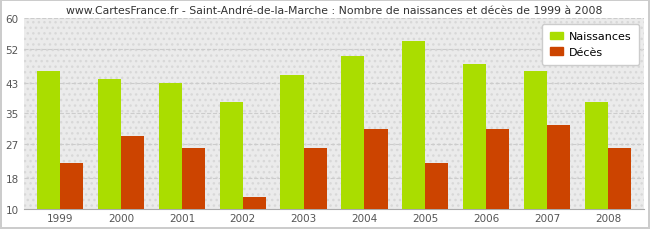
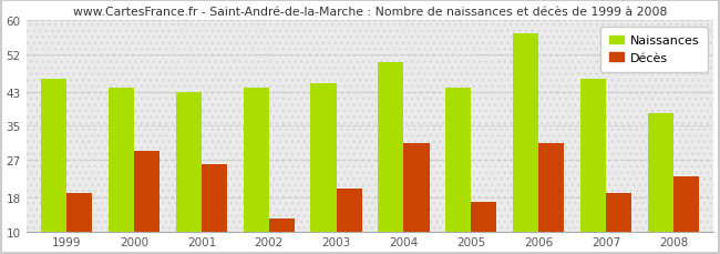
Décès/1999: 22 -> 19
Naissances/2002: 38 -> 44
Décès/2003: 26 -> 20
Naissances/2005: 54 -> 44
Décès/2005: 22 -> 17
Naissances/2006: 48 -> 57
Décès/2007: 32 -> 19
Décès/2008: 26 -> 23
